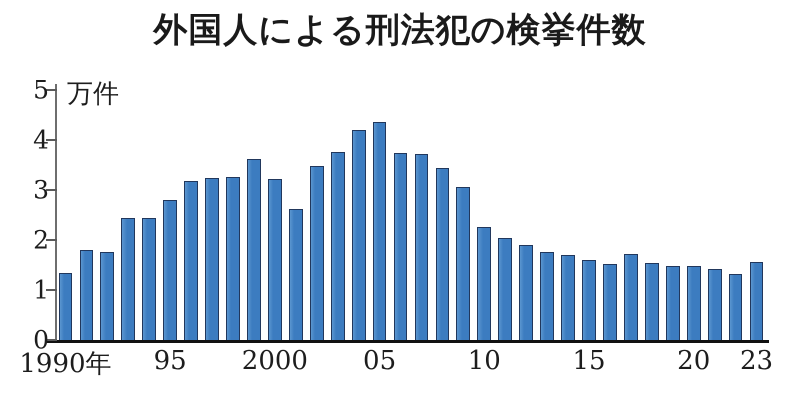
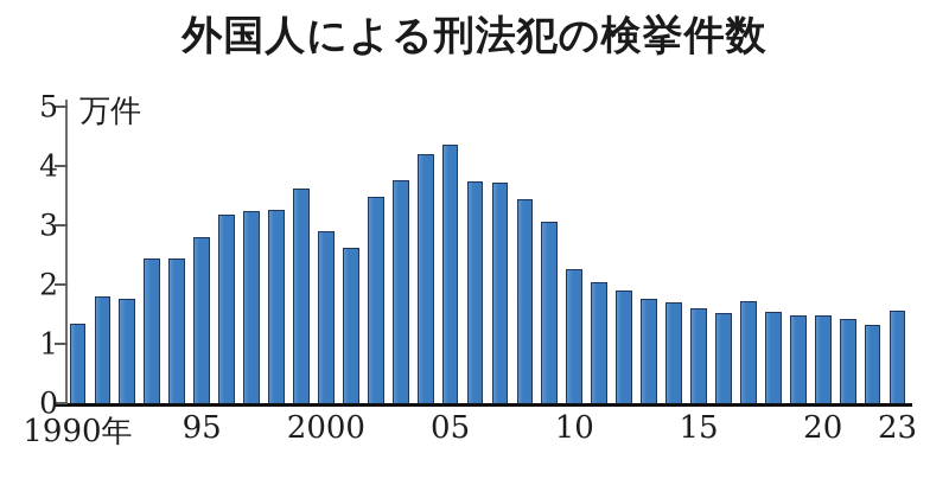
2000: 3.2 -> 2.9
